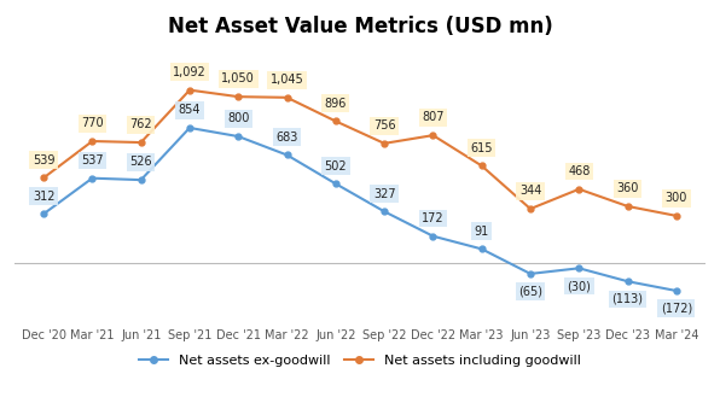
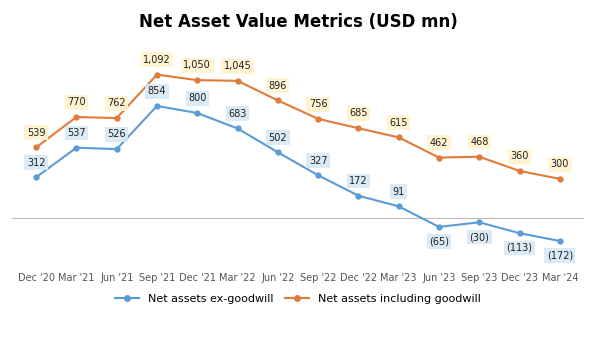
Net assets including goodwill/Dec '22: 807 -> 685
Net assets including goodwill/Jun '23: 344 -> 462
